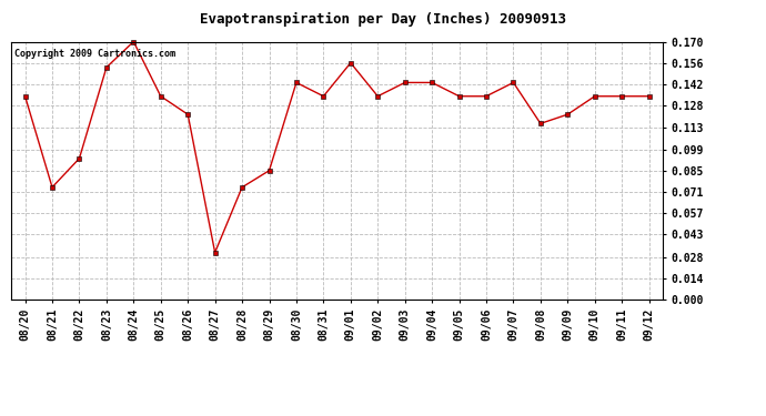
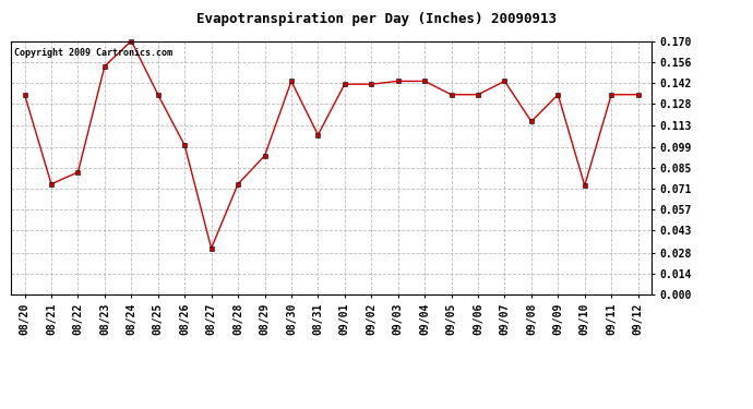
08/22: 0.093 -> 0.082
08/26: 0.122 -> 0.100
08/29: 0.085 -> 0.093
08/31: 0.134 -> 0.107
09/01: 0.156 -> 0.141
09/02: 0.134 -> 0.141
09/09: 0.122 -> 0.134
09/10: 0.134 -> 0.073
